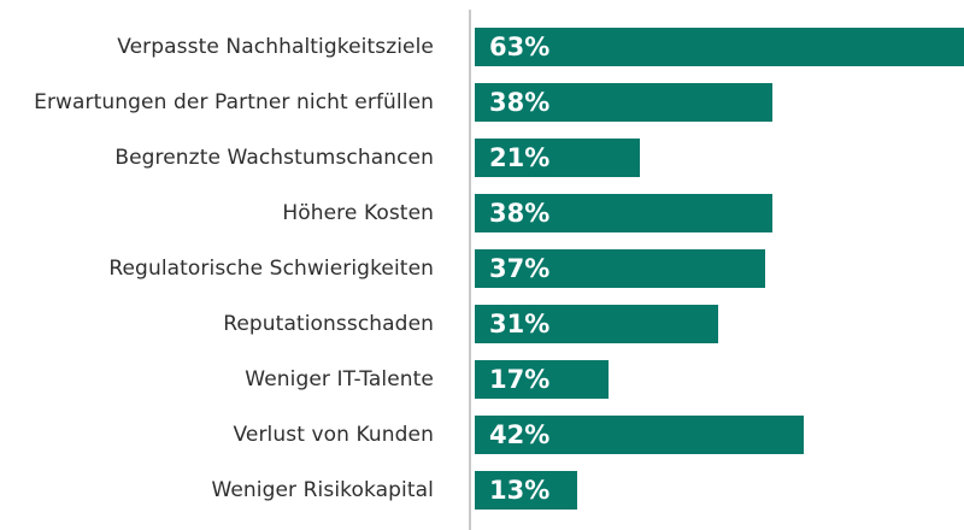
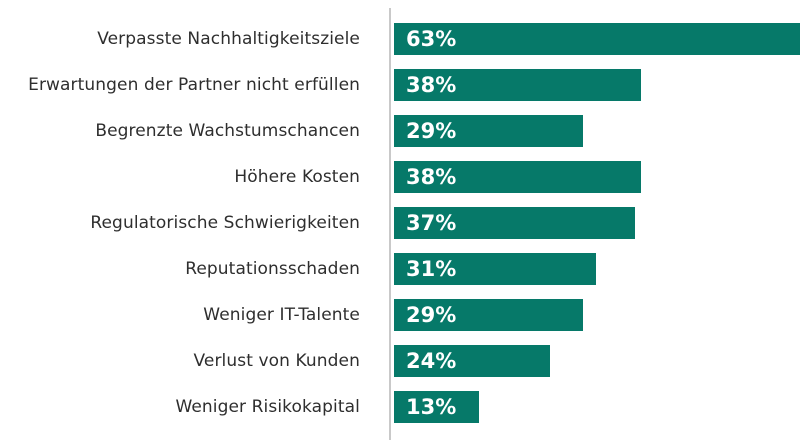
Begrenzte Wachstumschancen: 21% -> 29%
Weniger IT-Talente: 17% -> 29%
Verlust von Kunden: 42% -> 24%
